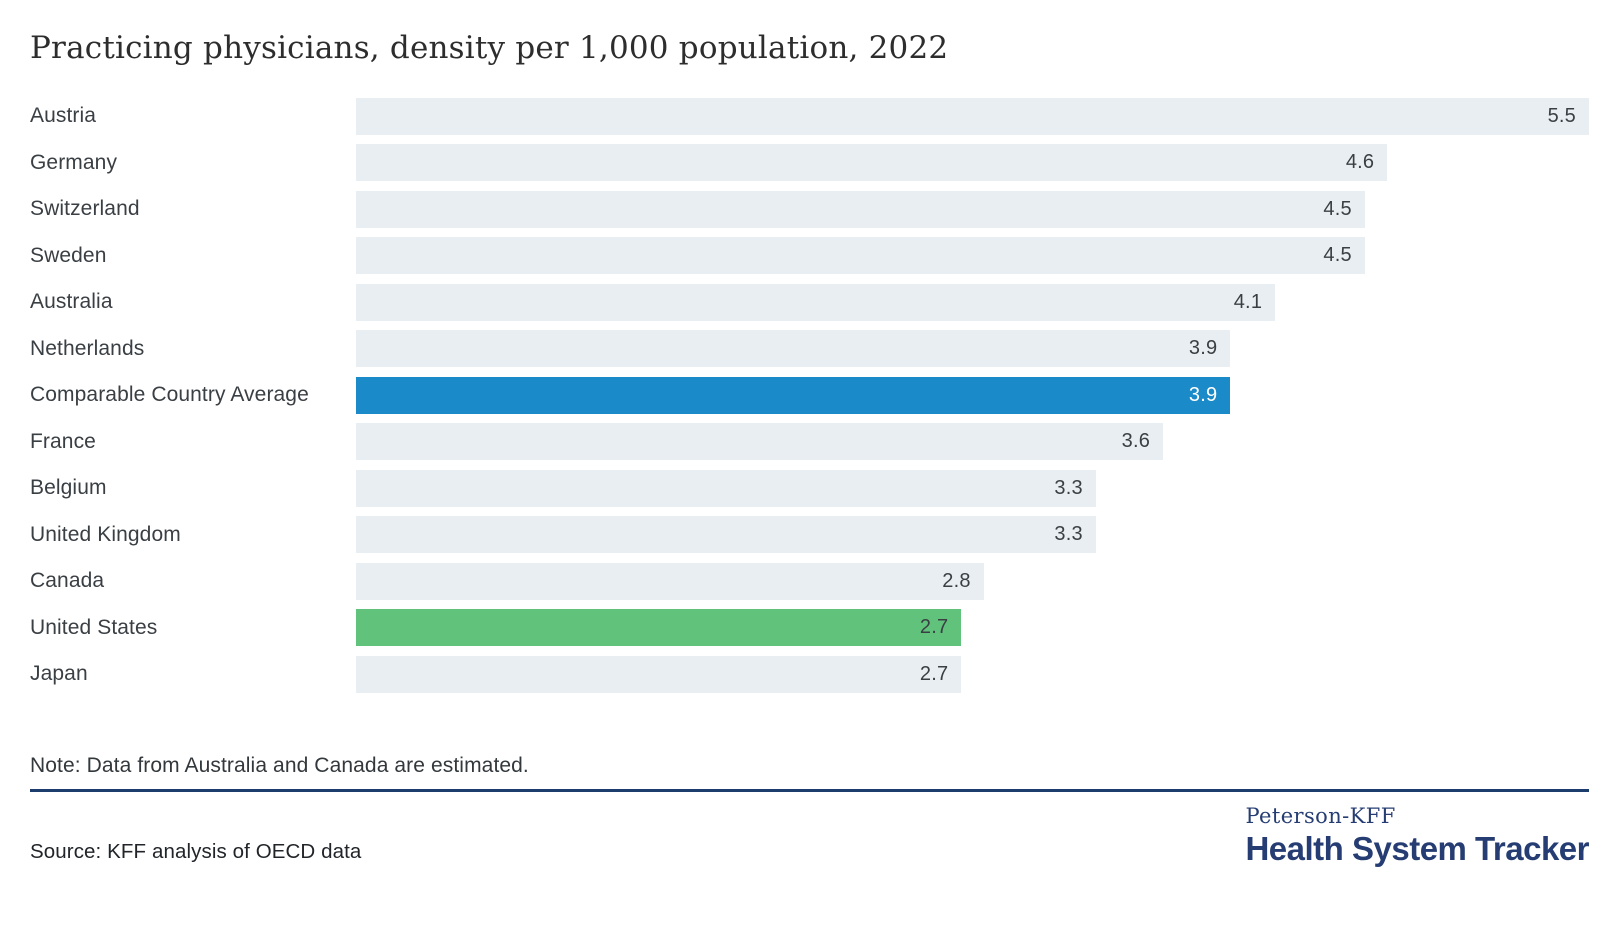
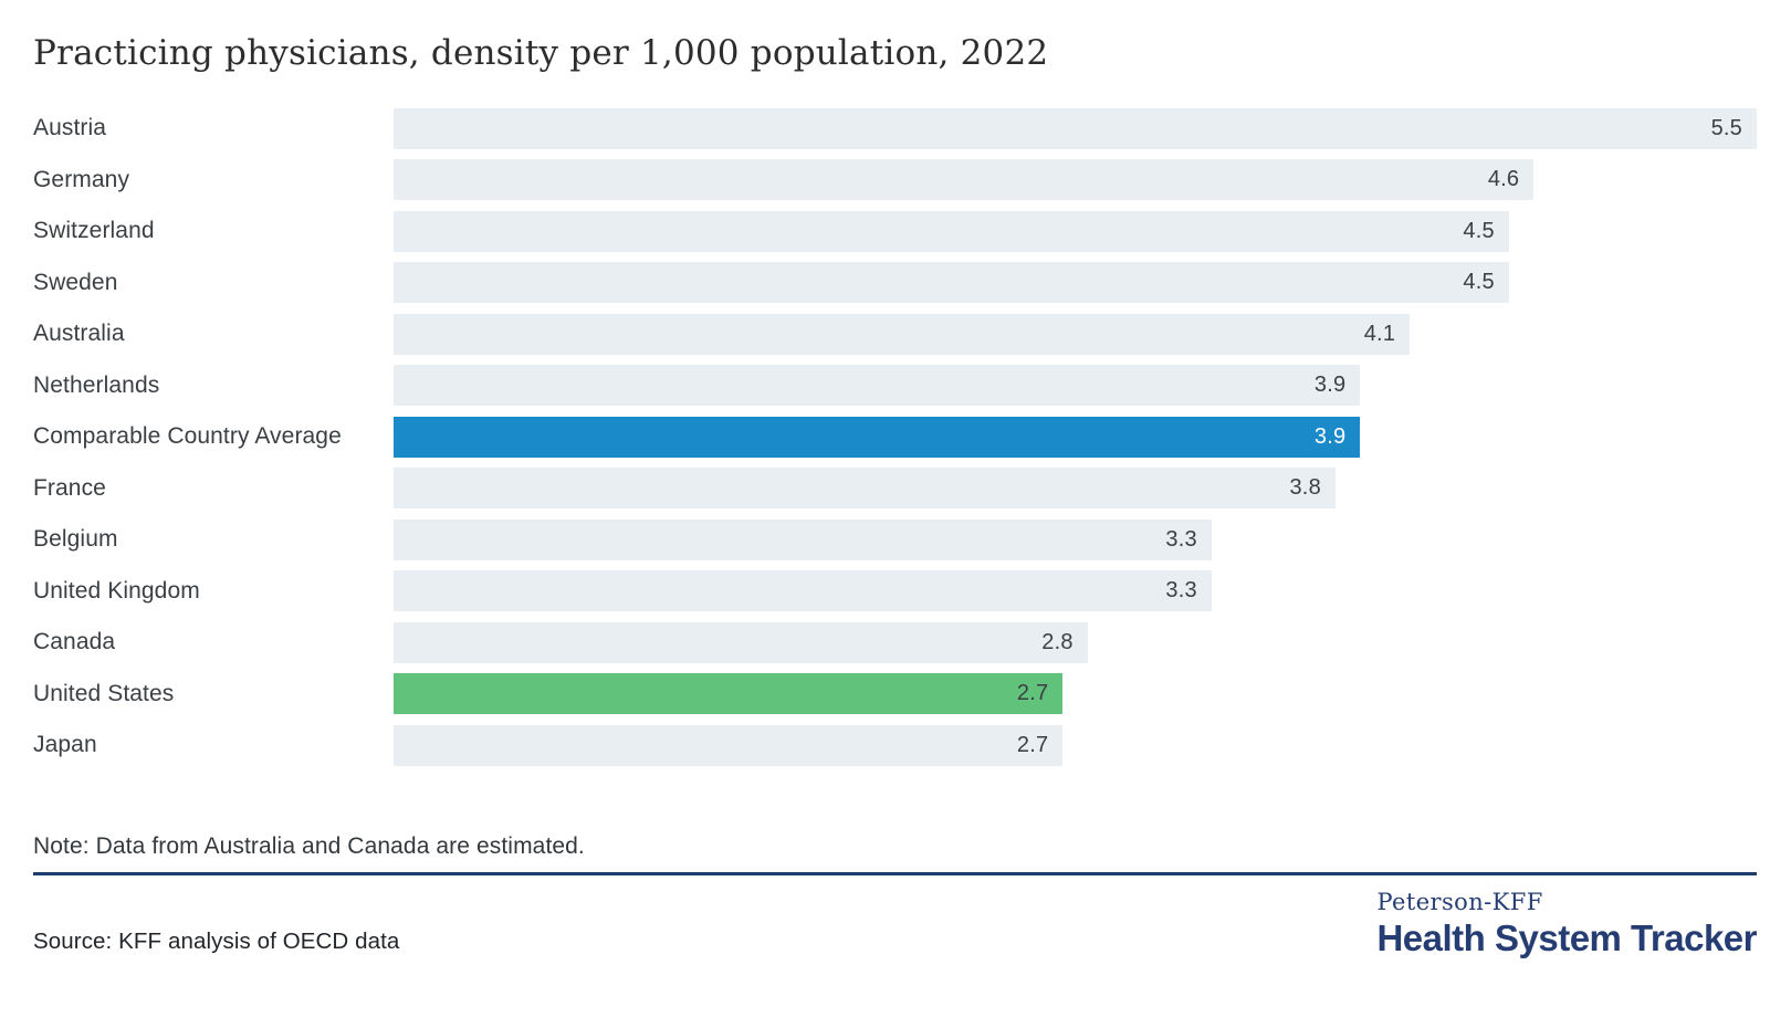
France: 3.6 -> 3.8
